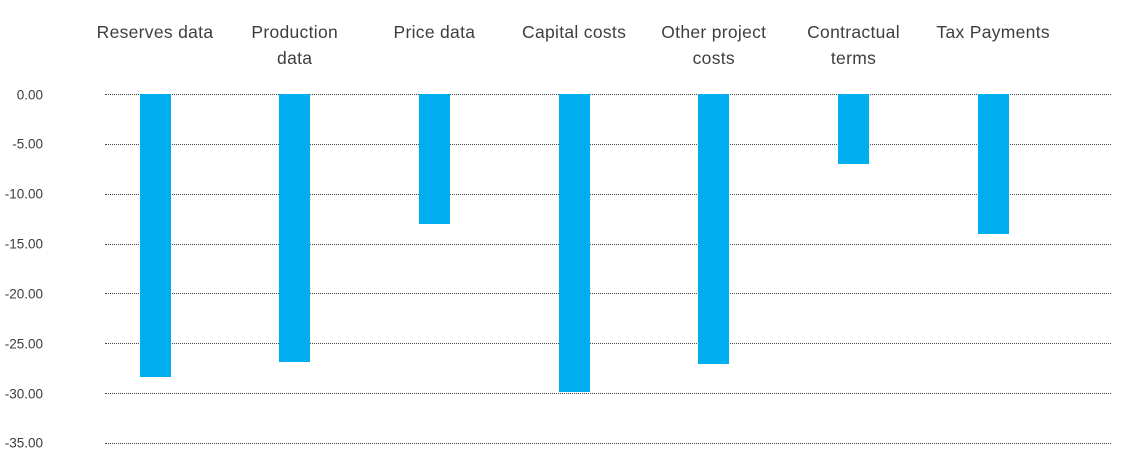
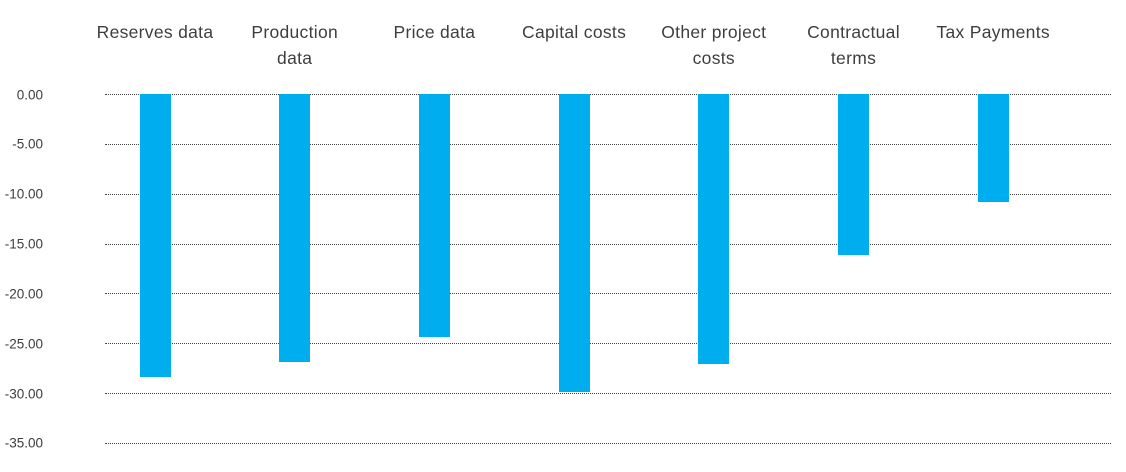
Price data: -13 -> -24
Contractual terms: -7 -> -16
Tax Payments: -14 -> -11
